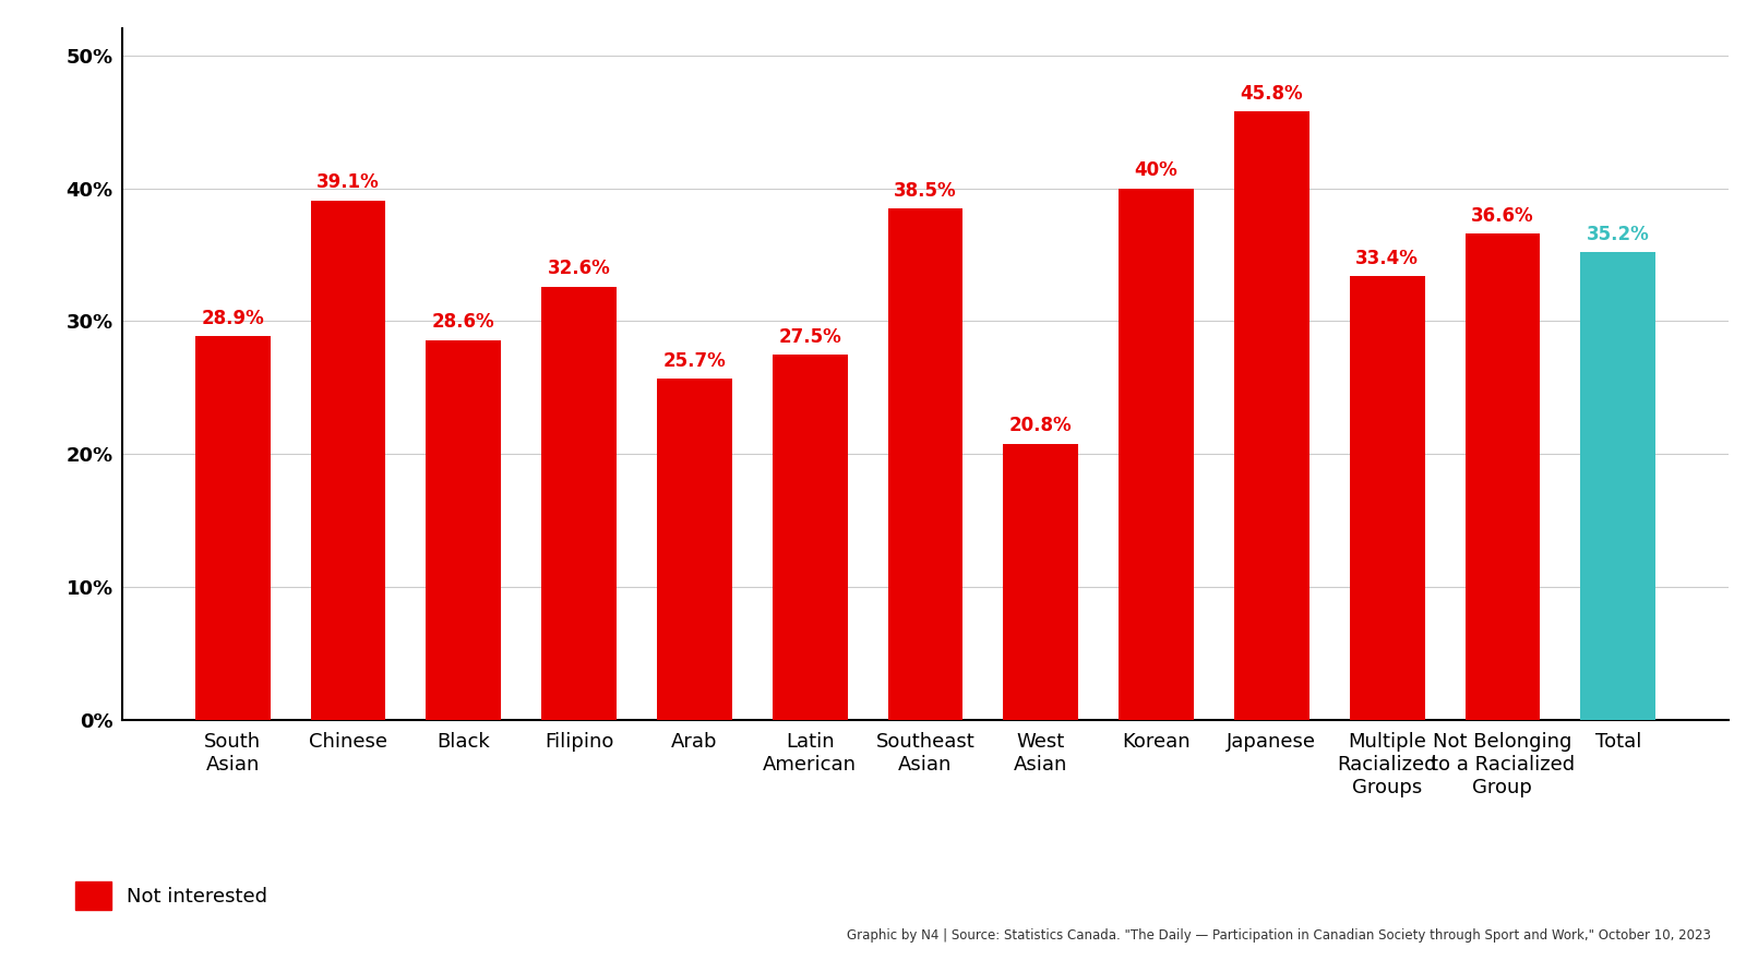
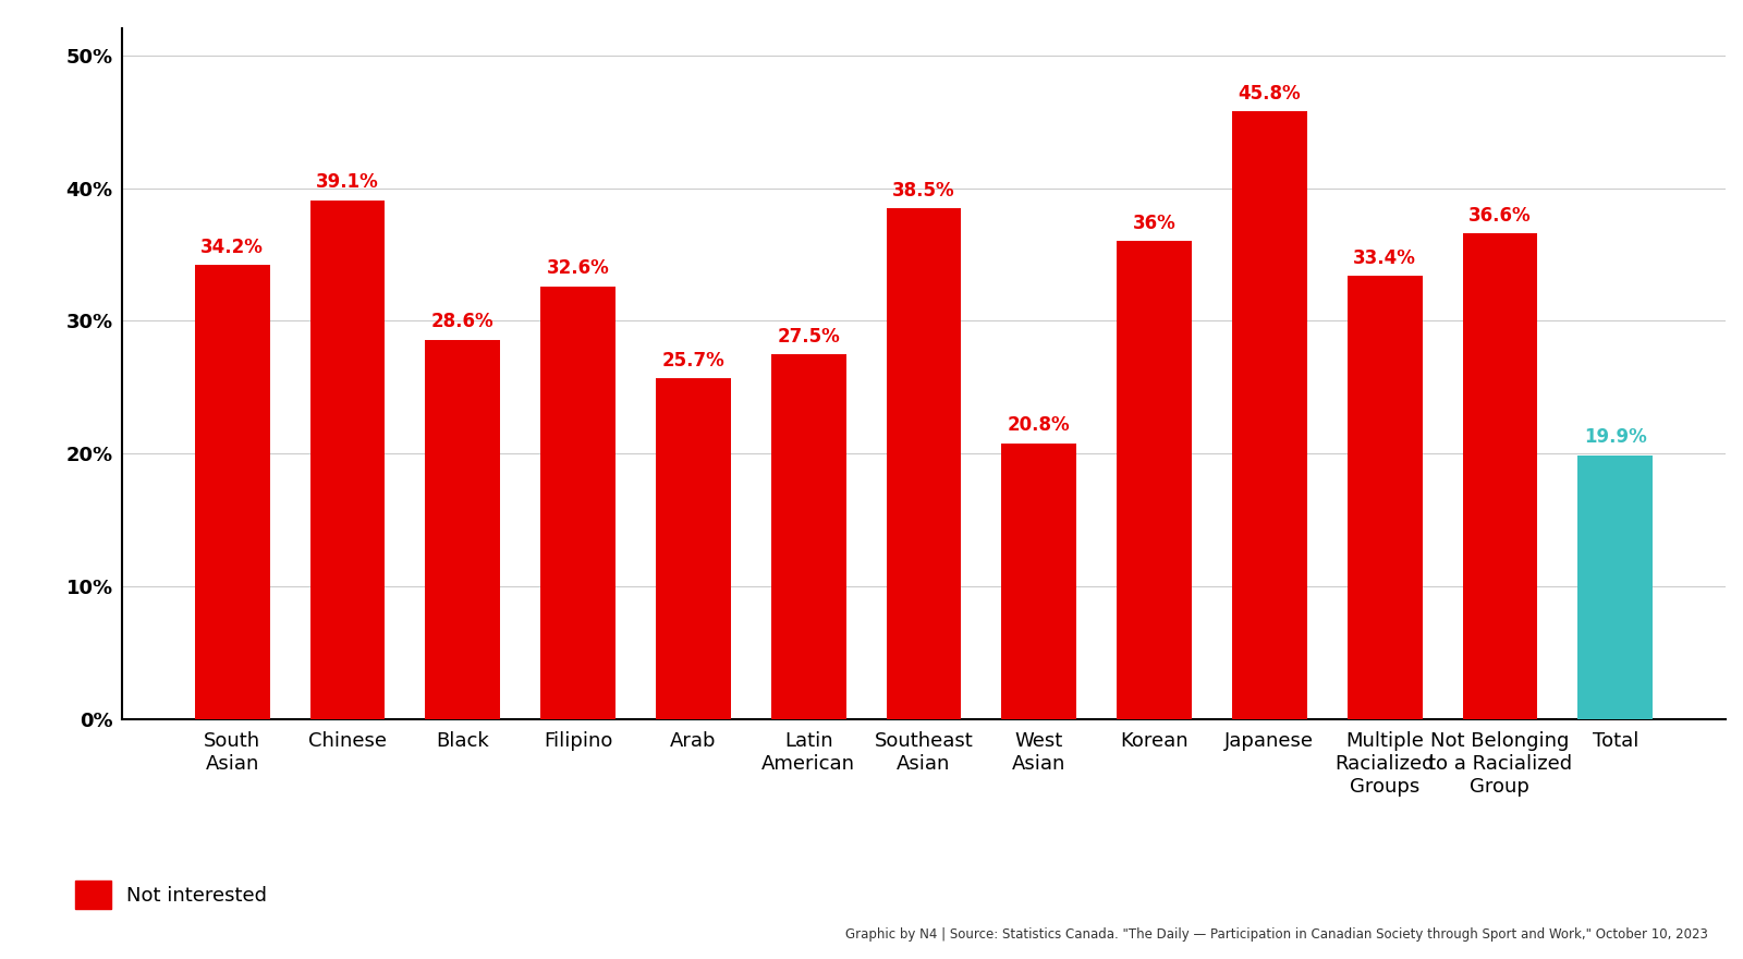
South Asian: 28.9% -> 34.2%
Korean: 40% -> 36%
Total: 35.2% -> 19.9%
